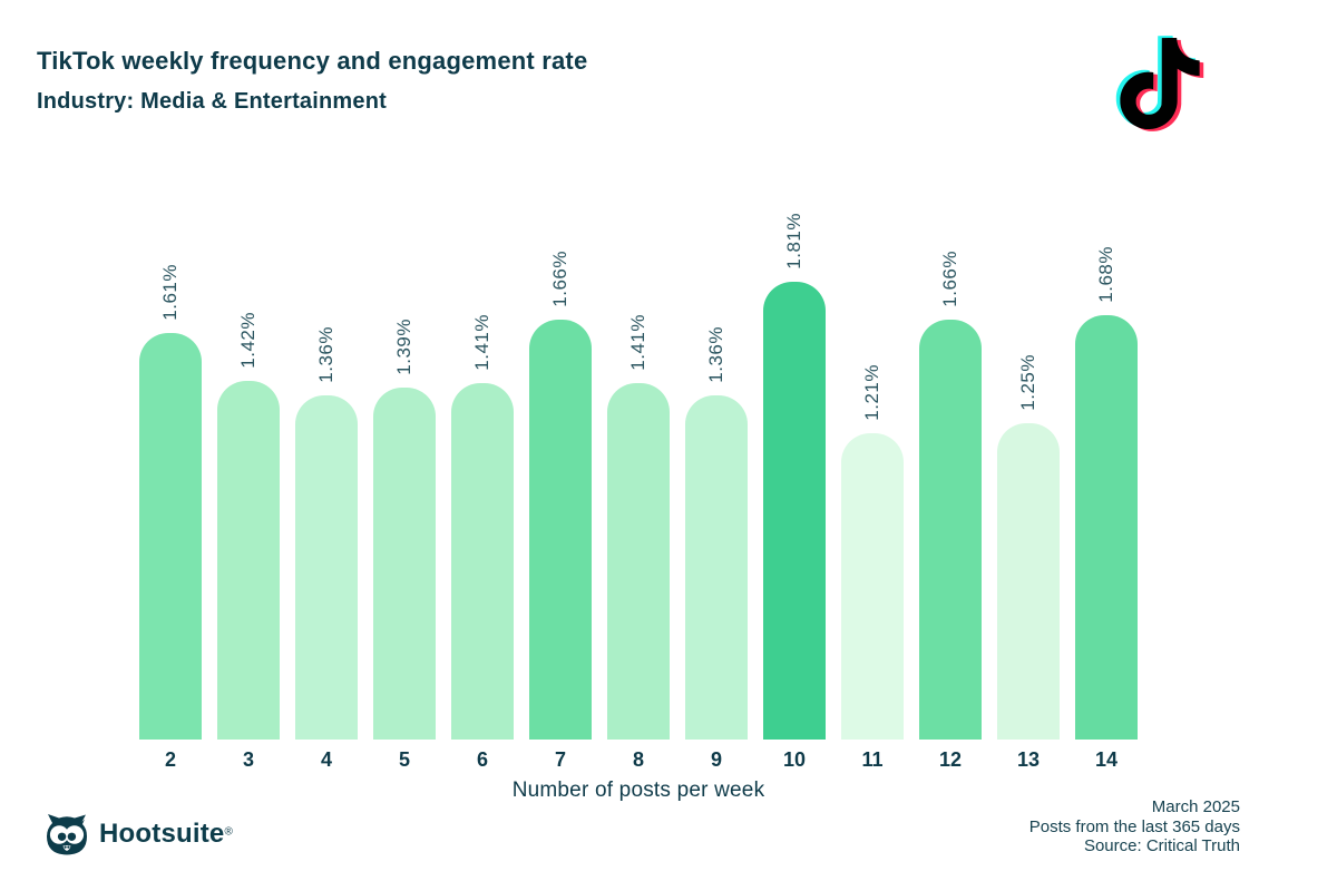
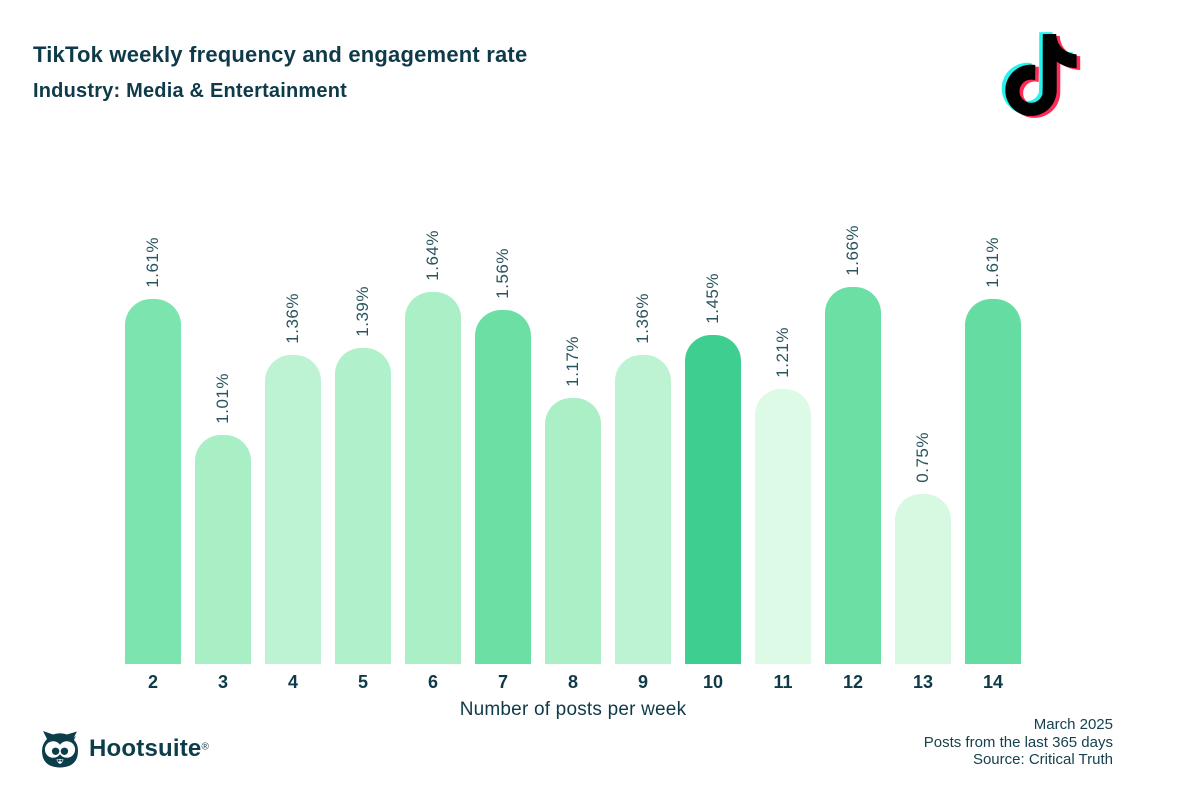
3: 1.42% -> 1.01%
6: 1.41% -> 1.64%
7: 1.66% -> 1.56%
8: 1.41% -> 1.17%
10: 1.81% -> 1.45%
13: 1.25% -> 0.75%
14: 1.68% -> 1.61%
